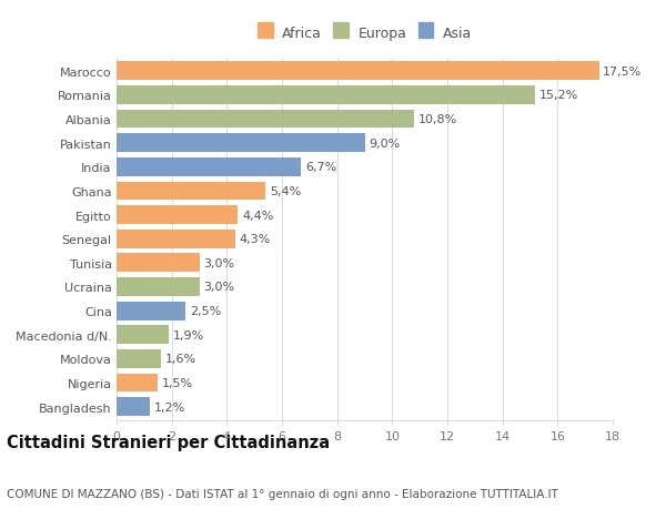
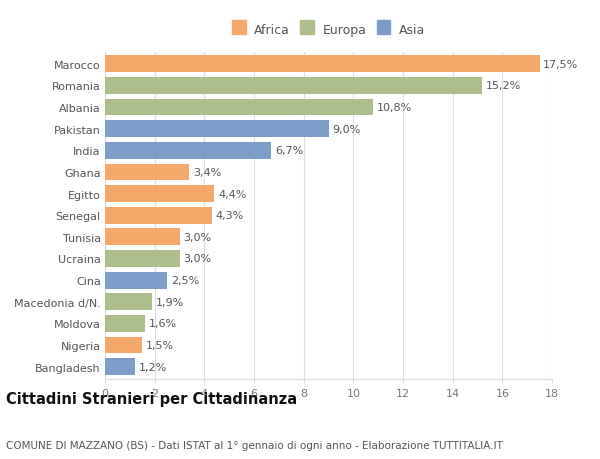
Ghana: 5,4% -> 3,4%
